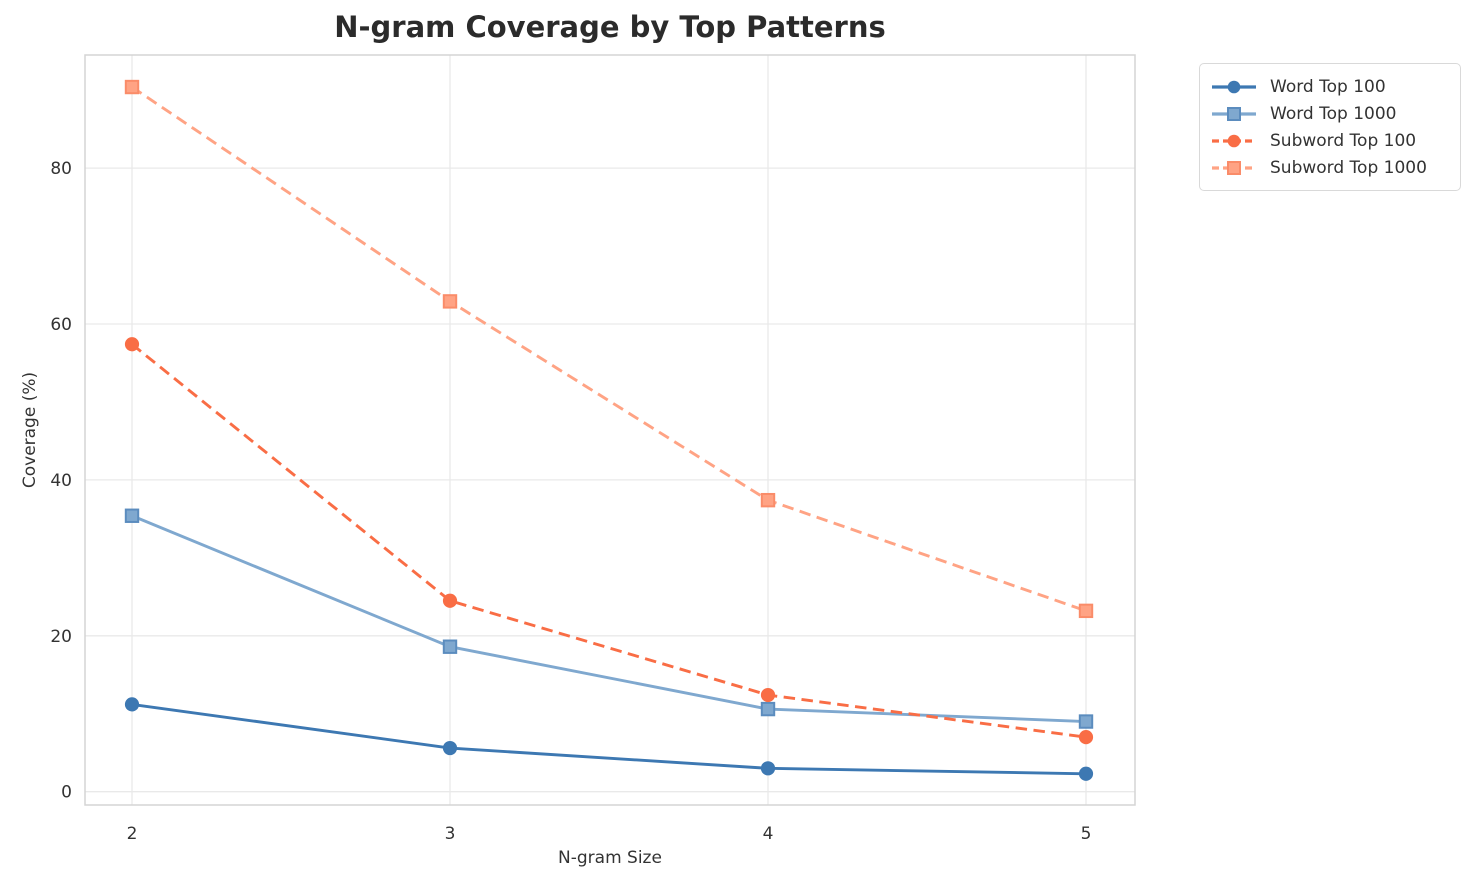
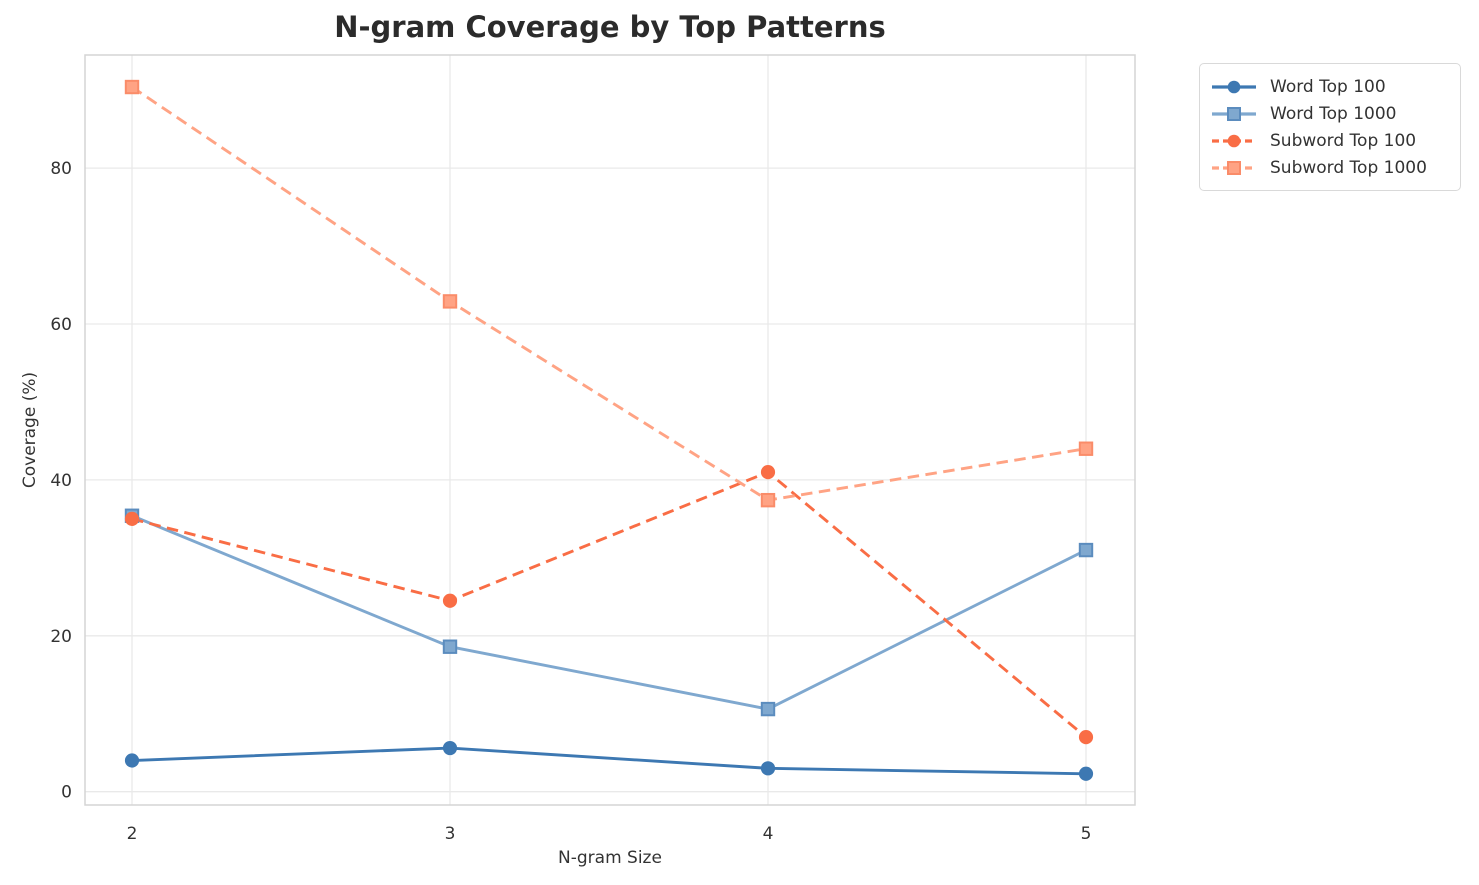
Word Top 100/2: 11 -> 4
Subword Top 100/2: 57 -> 35
Subword Top 100/4: 12 -> 41
Word Top 1000/5: 9 -> 31
Subword Top 1000/5: 23 -> 44
